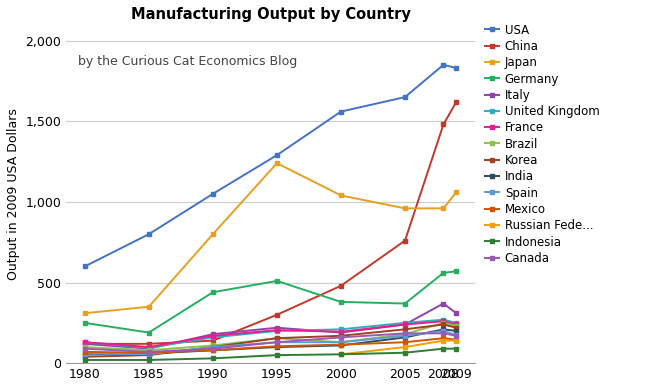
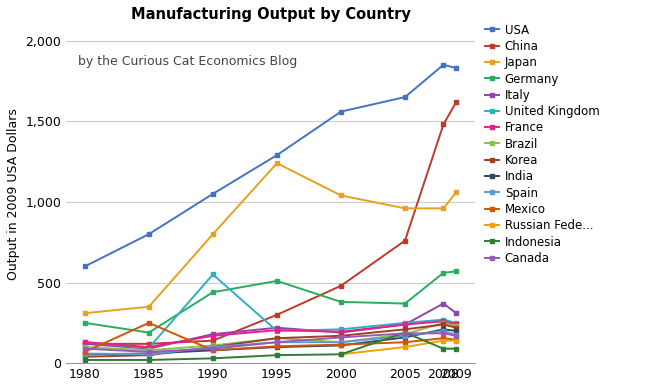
Mexico/1985: 60 -> 250
United Kingdom/1990: 160 -> 550
Indonesia/2005: 60 -> 190
